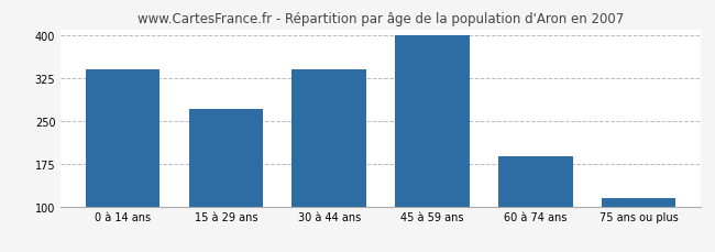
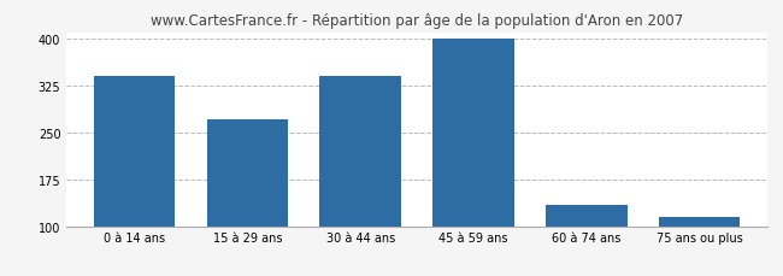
60 à 74 ans: 187 -> 134
